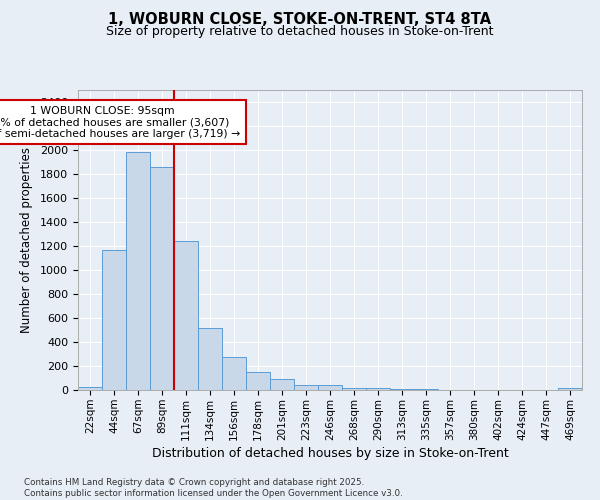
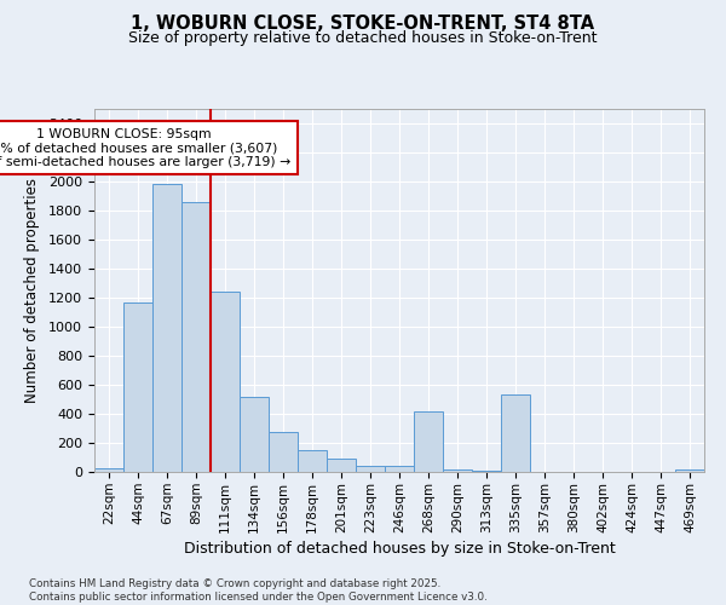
268sqm: 20 -> 420
335sqm: 0 -> 530
